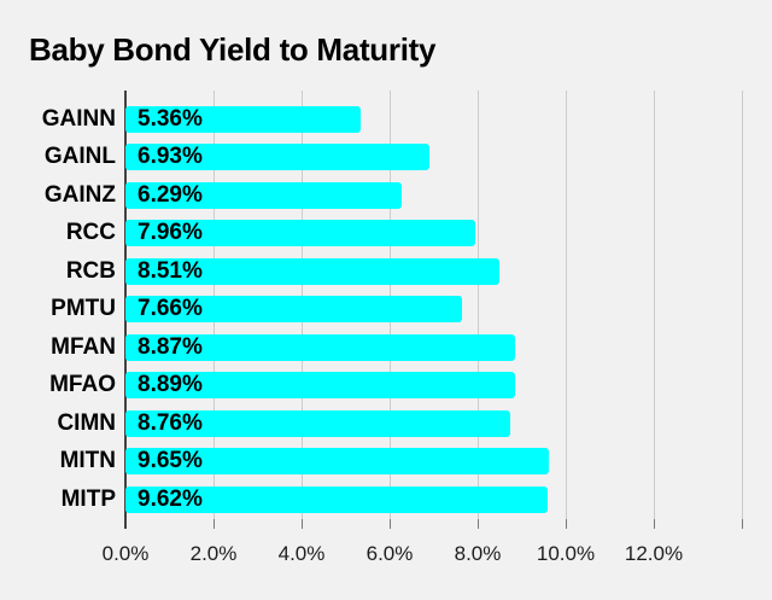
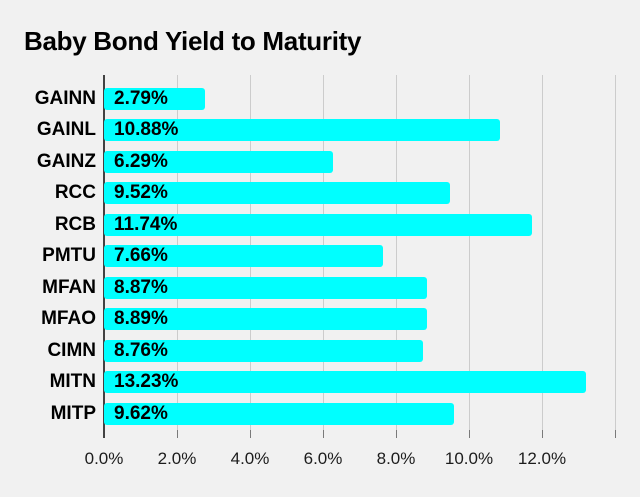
GAINN: 5.36% -> 2.79%
GAINL: 6.93% -> 10.88%
RCC: 7.96% -> 9.52%
RCB: 8.51% -> 11.74%
MITN: 9.65% -> 13.23%
